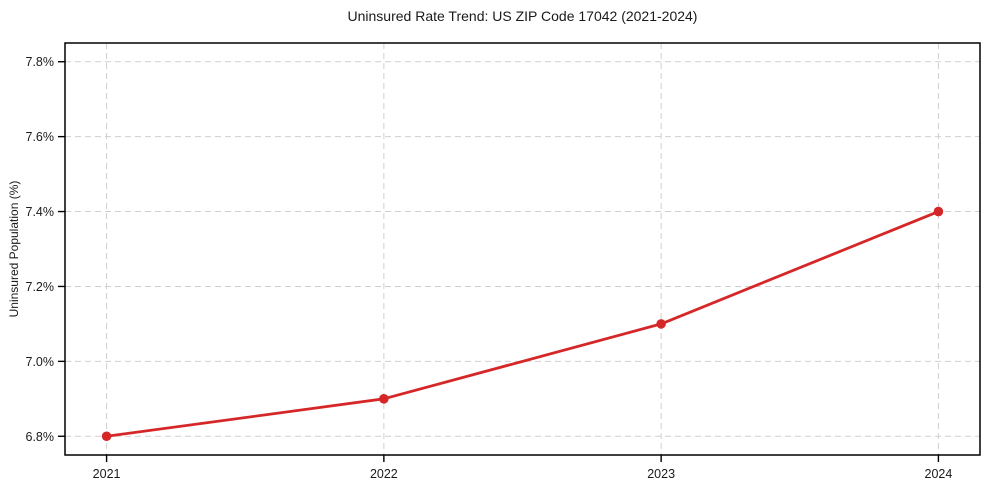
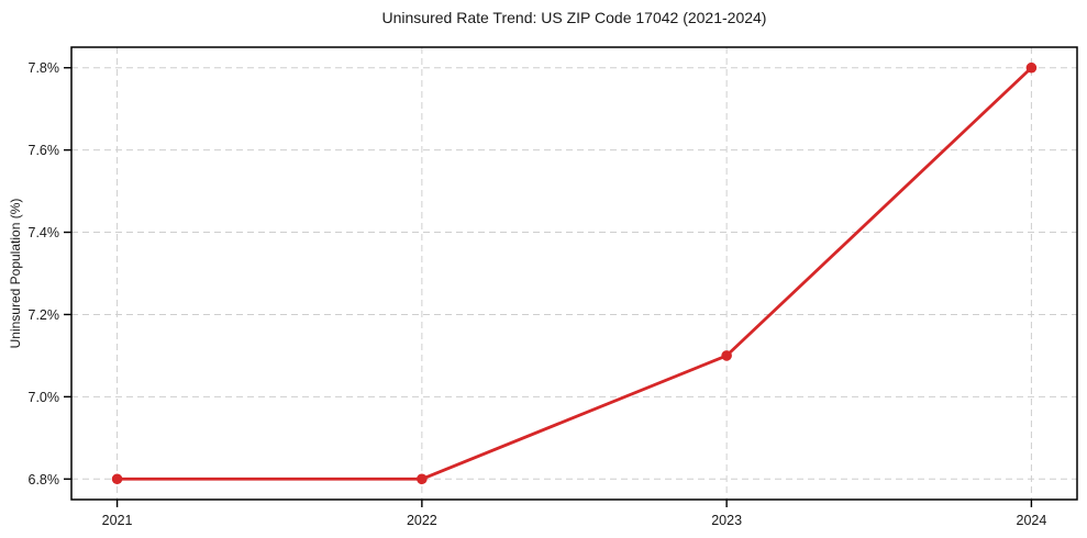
2022: 6.9% -> 6.8%
2024: 7.4% -> 7.8%
